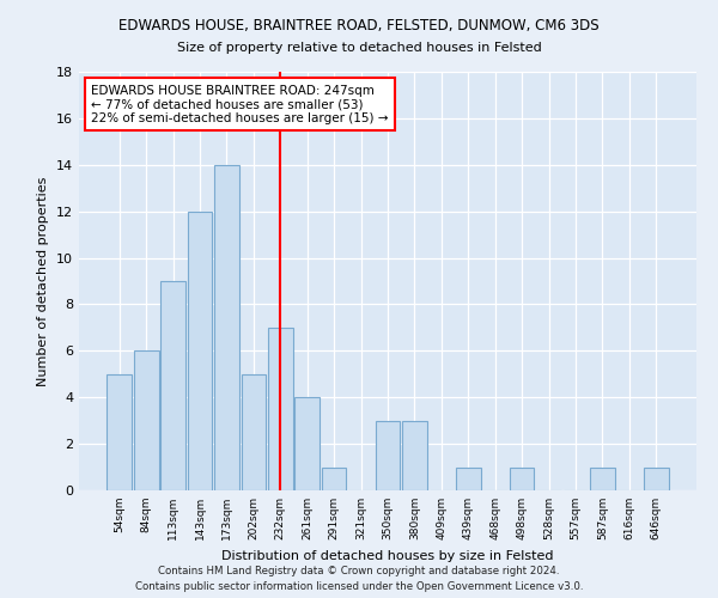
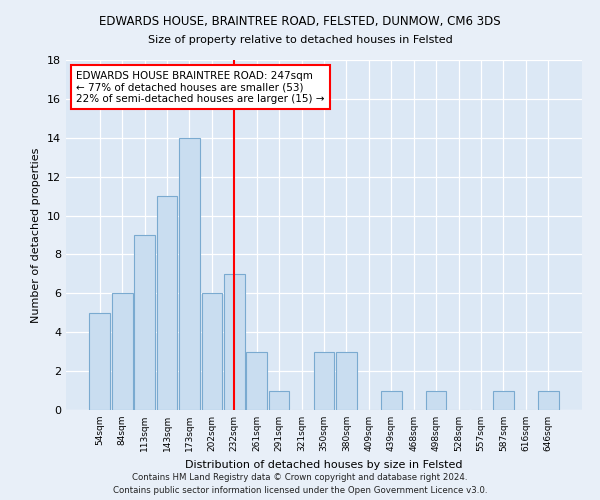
143sqm: 12 -> 11
202sqm: 5 -> 6
261sqm: 4 -> 3
